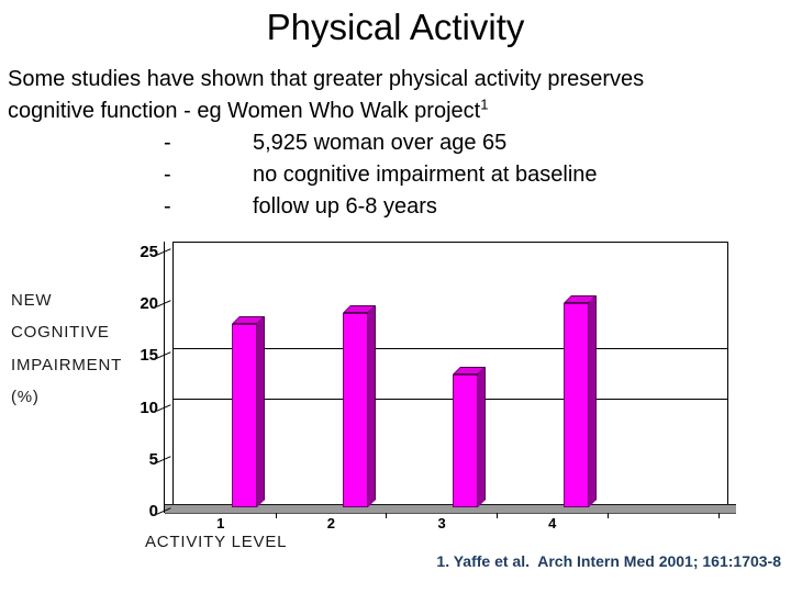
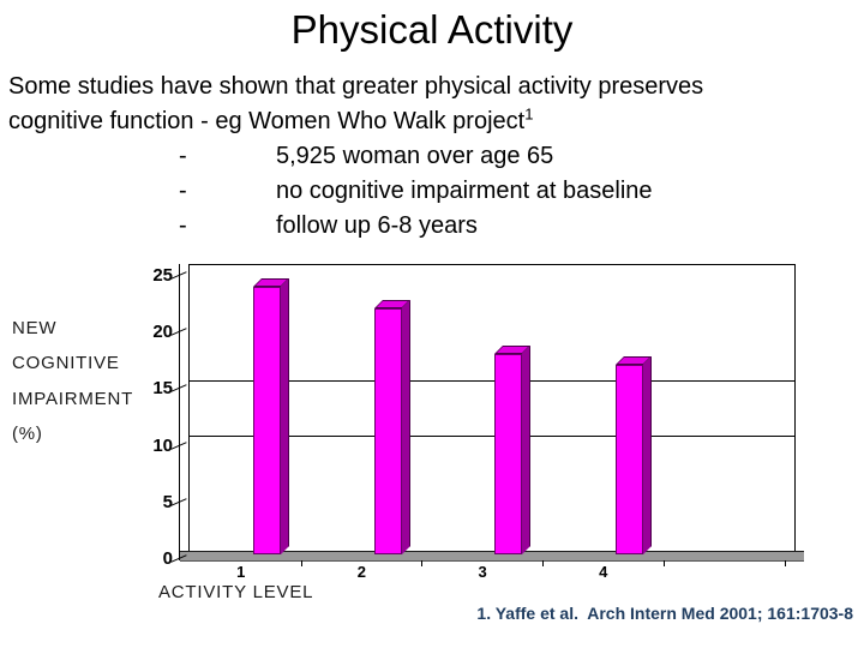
1: 18 -> 24
2: 19 -> 22
3: 13 -> 18
4: 20 -> 17
